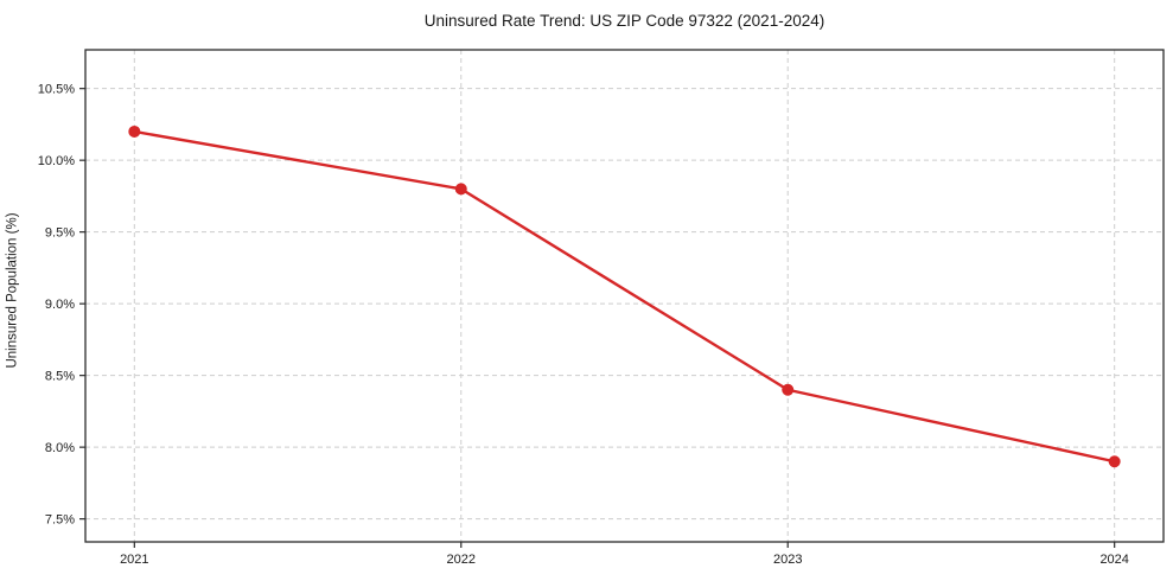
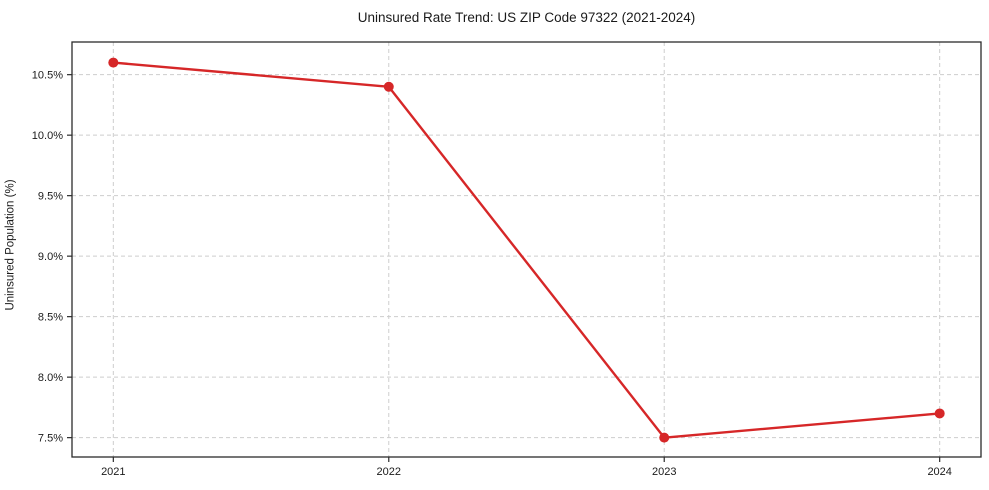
2021: 10.2% -> 10.6%
2022: 9.8% -> 10.4%
2023: 8.4% -> 7.5%
2024: 7.9% -> 7.7%
